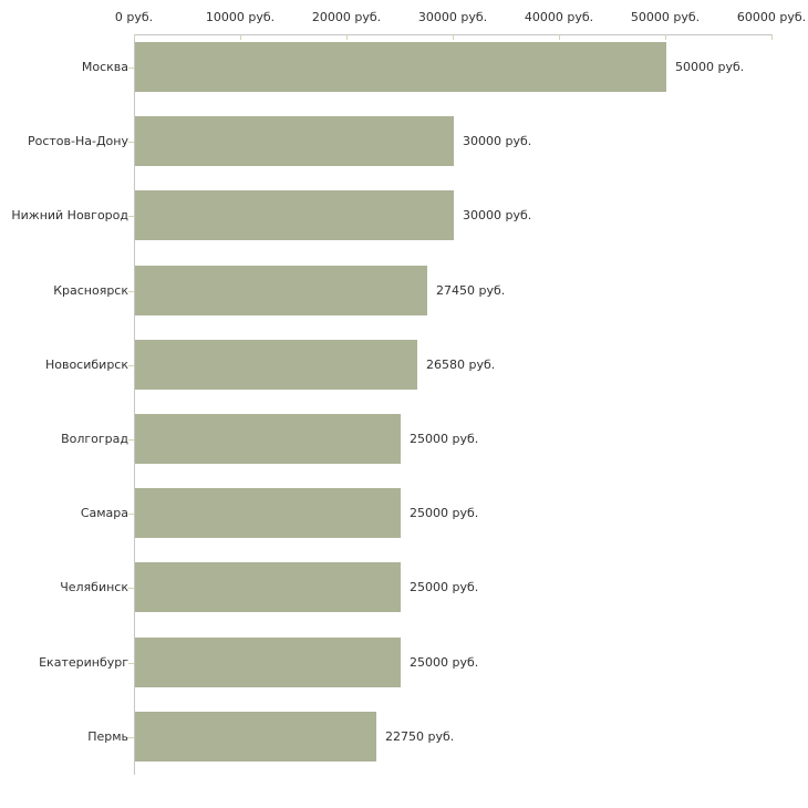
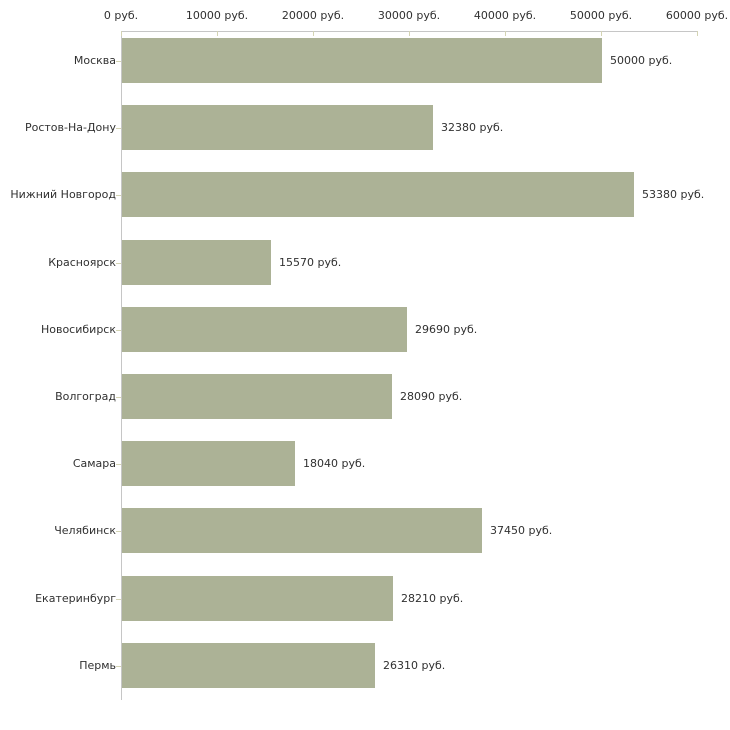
Ростов-На-Дону: 30000 -> 32380
Нижний Новгород: 30000 -> 53380
Красноярск: 27450 -> 15570
Новосибирск: 26580 -> 29690
Волгоград: 25000 -> 28090
Самара: 25000 -> 18040
Челябинск: 25000 -> 37450
Екатеринбург: 25000 -> 28210
Пермь: 22750 -> 26310
